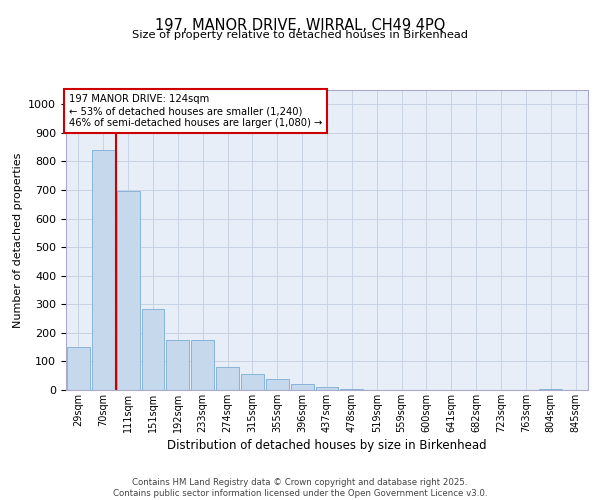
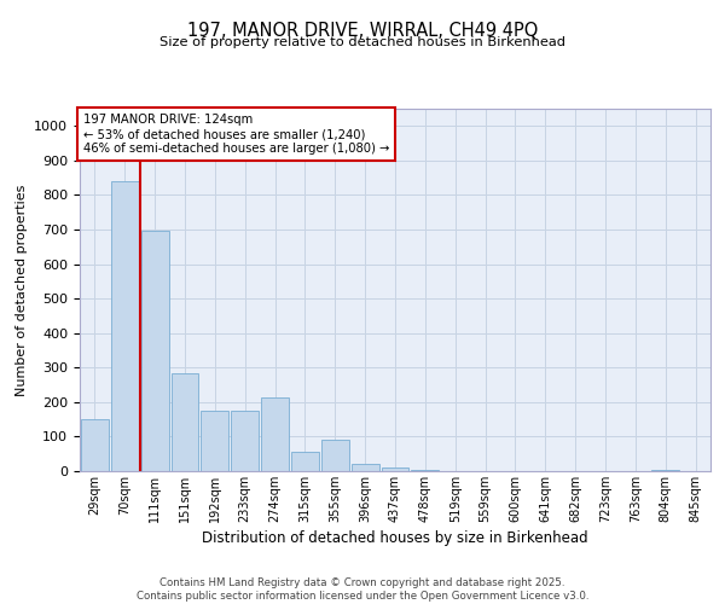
274sqm: 80 -> 215
355sqm: 40 -> 90
